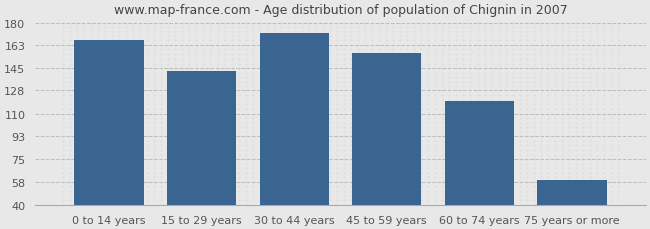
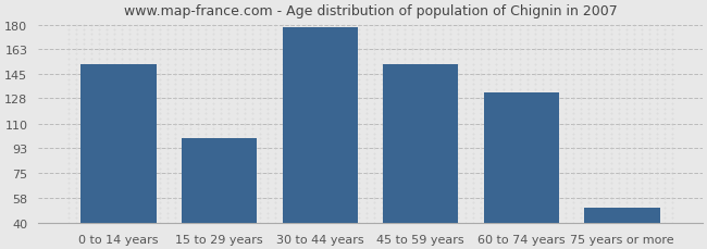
0 to 14 years: 167 -> 152
15 to 29 years: 143 -> 100
30 to 44 years: 172 -> 178
45 to 59 years: 157 -> 152
60 to 74 years: 120 -> 132
75 years or more: 59 -> 51
